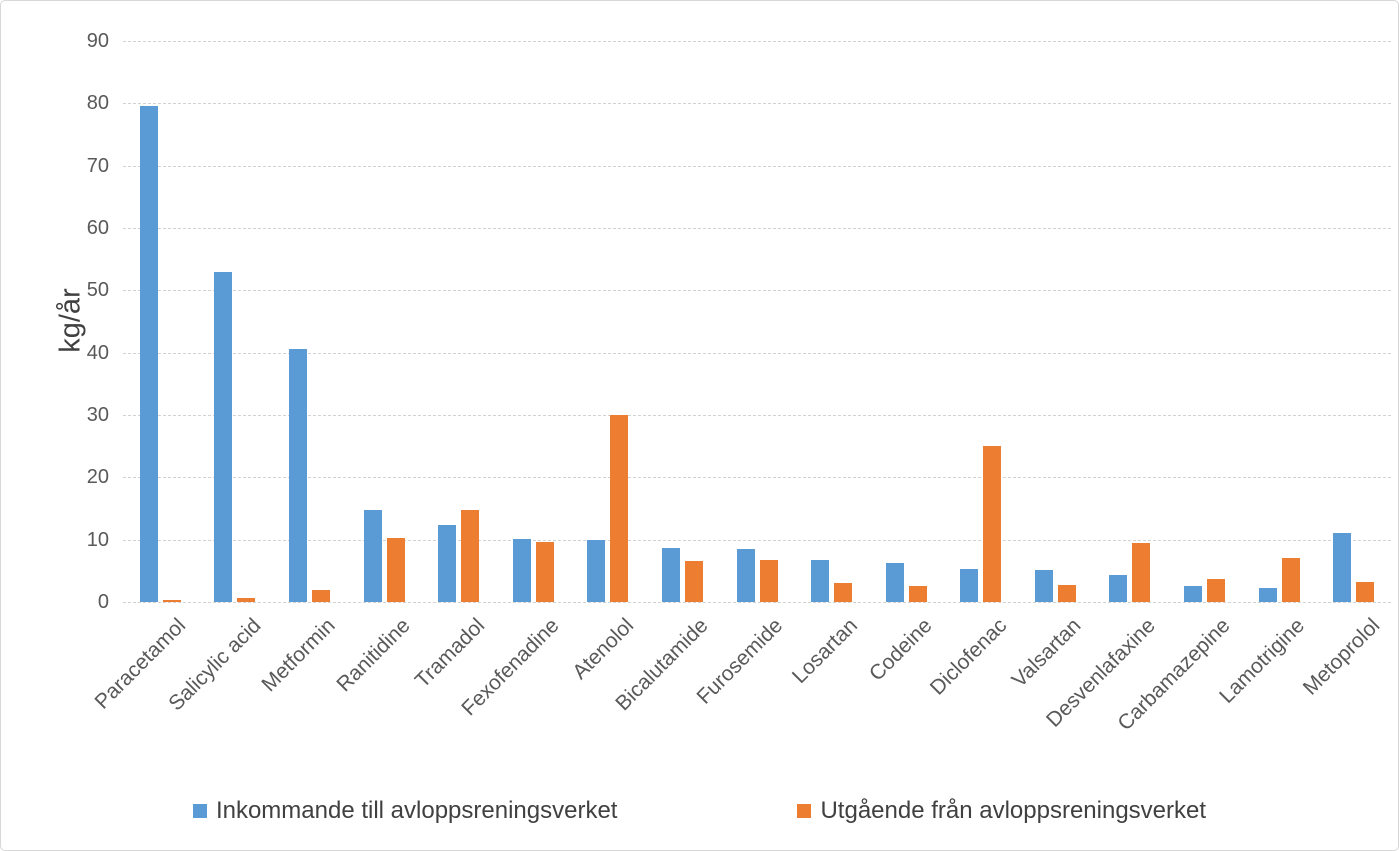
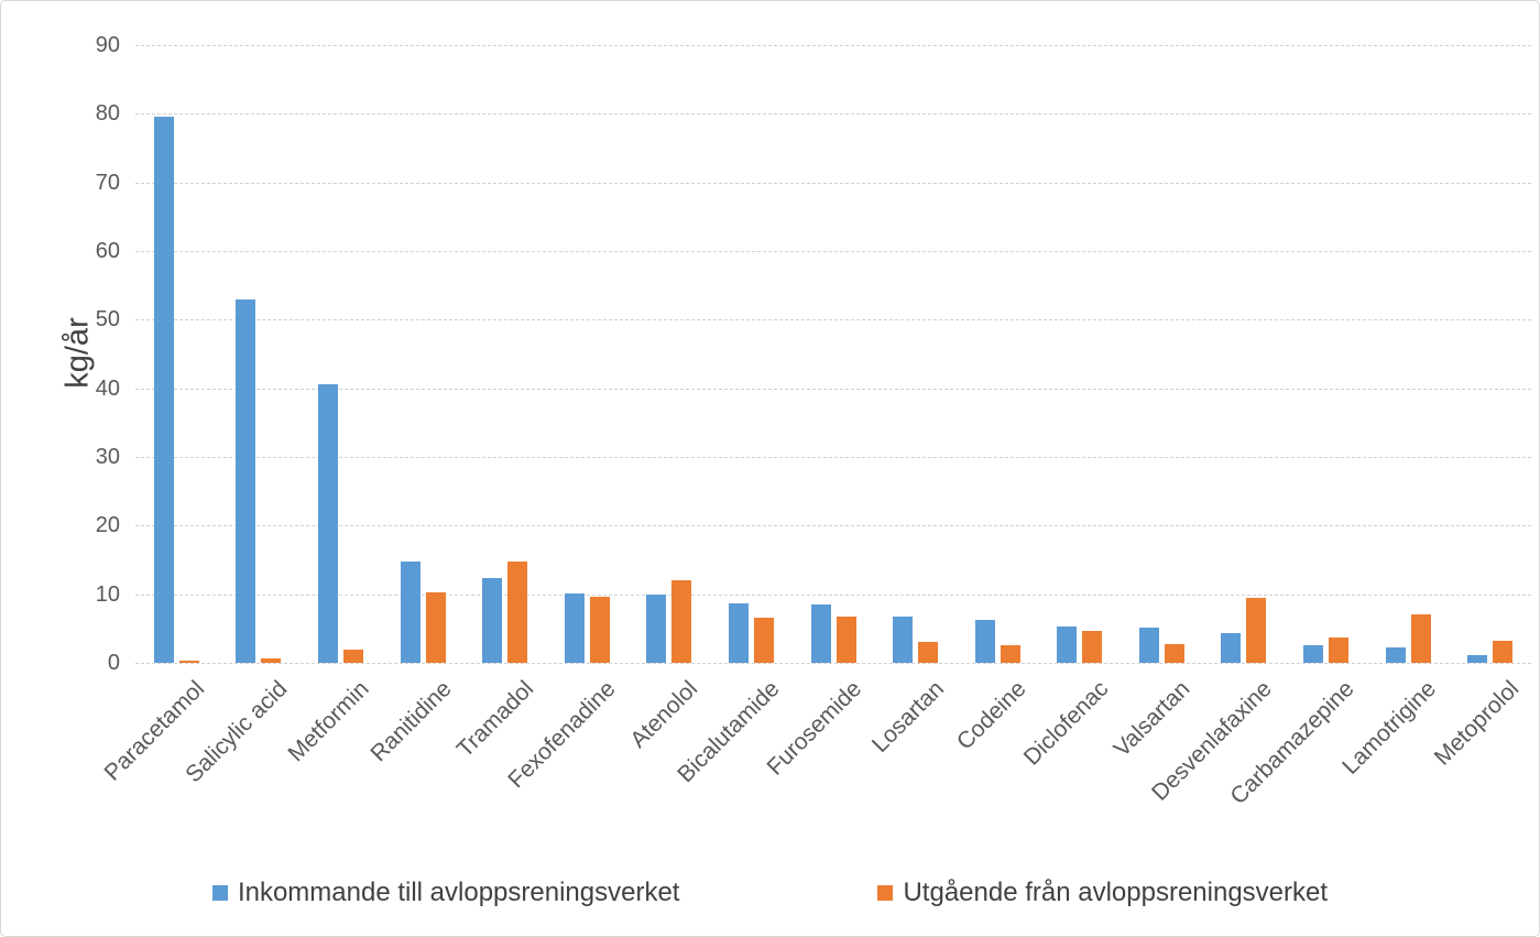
Utgående från avloppsreningsverket/Atenolol: 30 -> 12
Utgående från avloppsreningsverket/Diclofenac: 25 -> 5
Inkommande till avloppsreningsverket/Metoprolol: 11 -> 1
